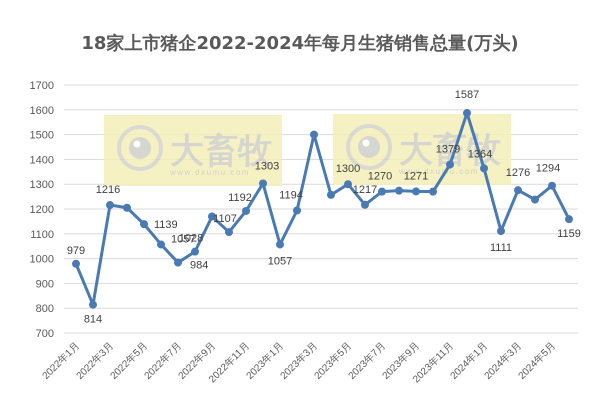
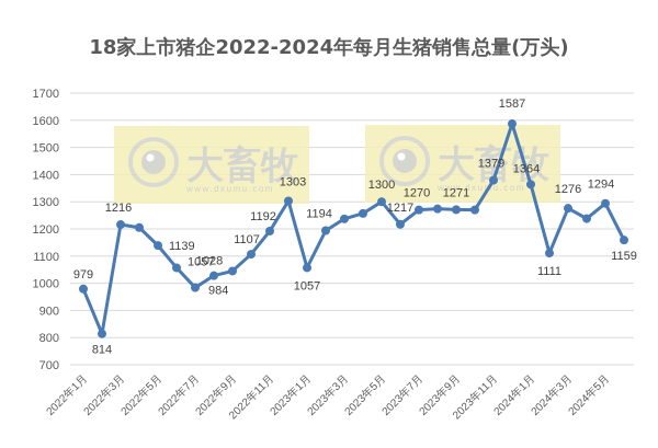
2022年9月: 1170 -> 1040
2023年3月: 1500 -> 1240
